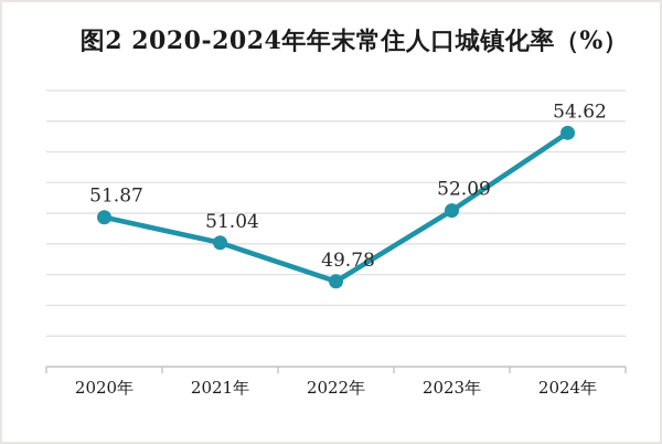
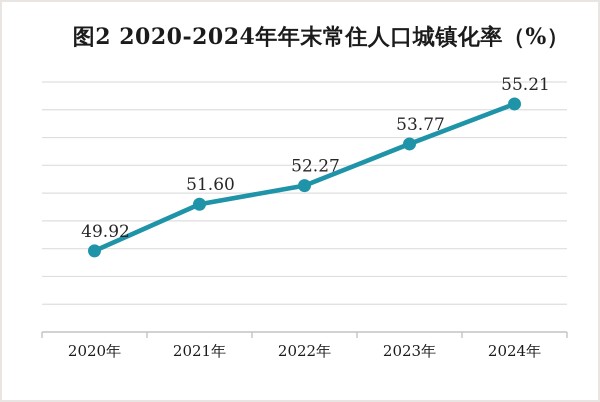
2020年: 51.87 -> 49.92
2021年: 51.04 -> 51.60
2022年: 49.78 -> 52.27
2023年: 52.09 -> 53.77
2024年: 54.62 -> 55.21
